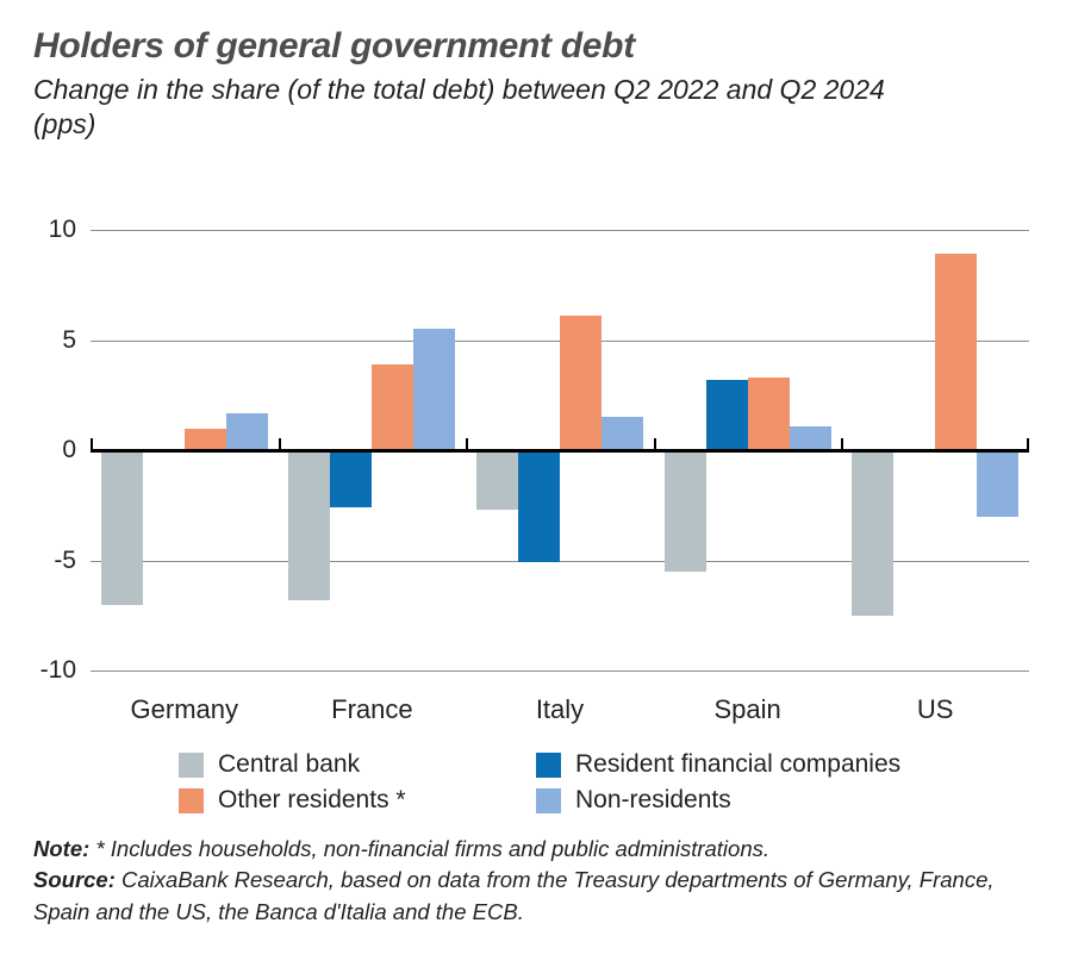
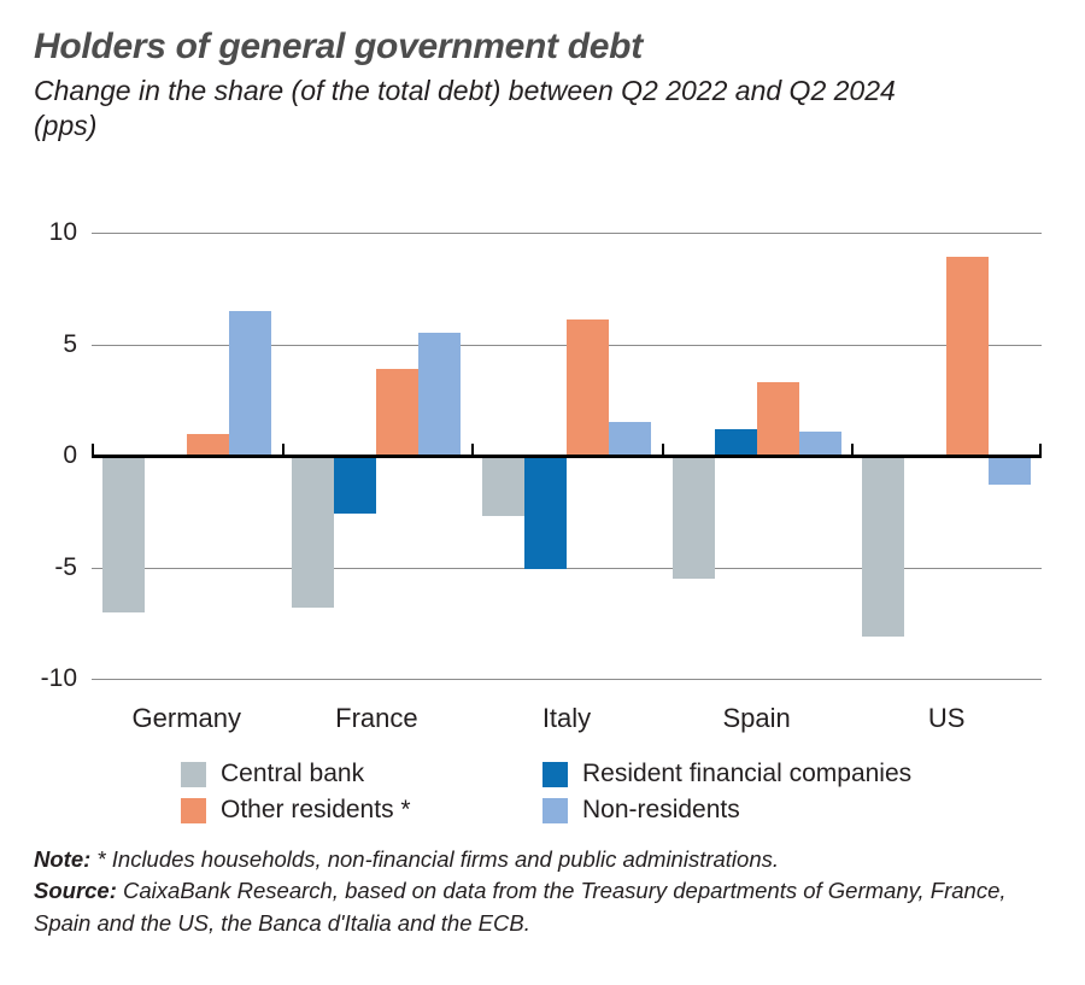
Non-residents/Germany: 1.7 -> 6.5
Resident financial companies/Spain: 3.2 -> 1.2
Central bank/US: -7.5 -> -8.1
Non-residents/US: -3.0 -> -1.3
